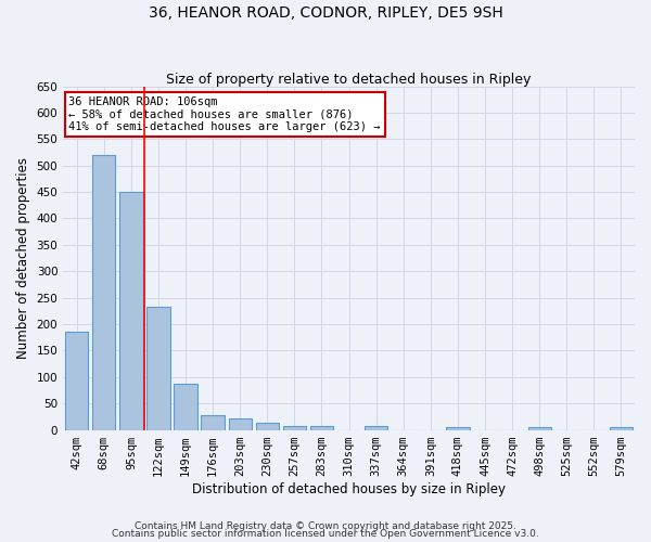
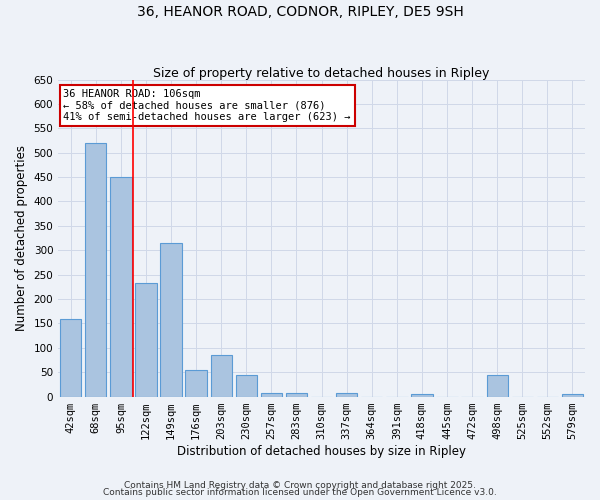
42sqm: 185 -> 160
149sqm: 87 -> 315
176sqm: 27 -> 55
203sqm: 22 -> 85
230sqm: 13 -> 45
498sqm: 5 -> 45
